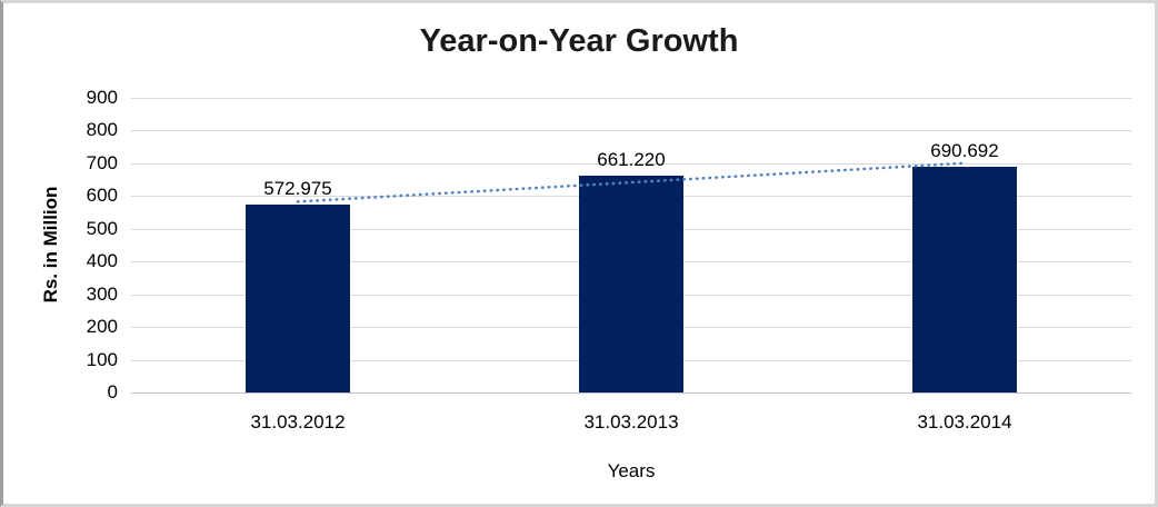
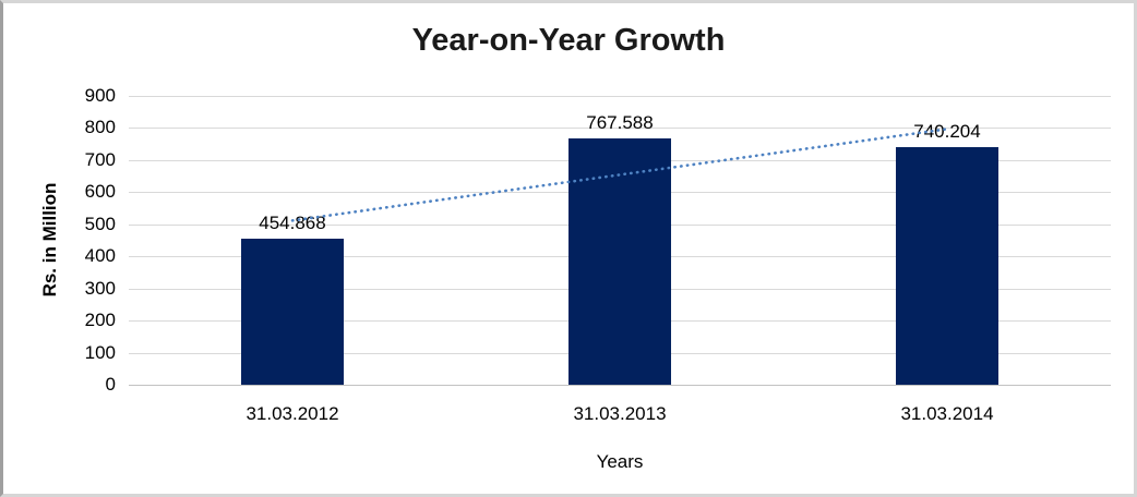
31.03.2012: 572.975 -> 454.868
31.03.2013: 661.220 -> 767.588
31.03.2014: 690.692 -> 740.204
